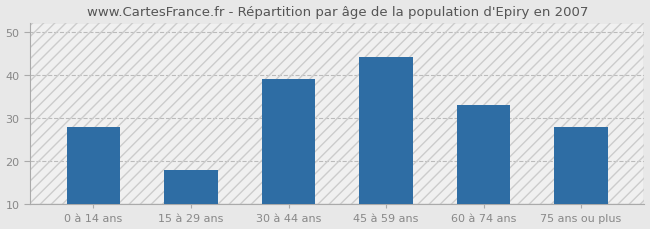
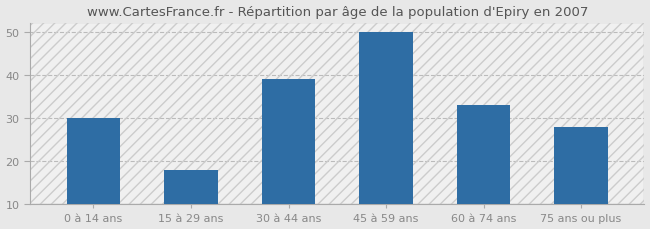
0 à 14 ans: 28 -> 30
45 à 59 ans: 44 -> 50
